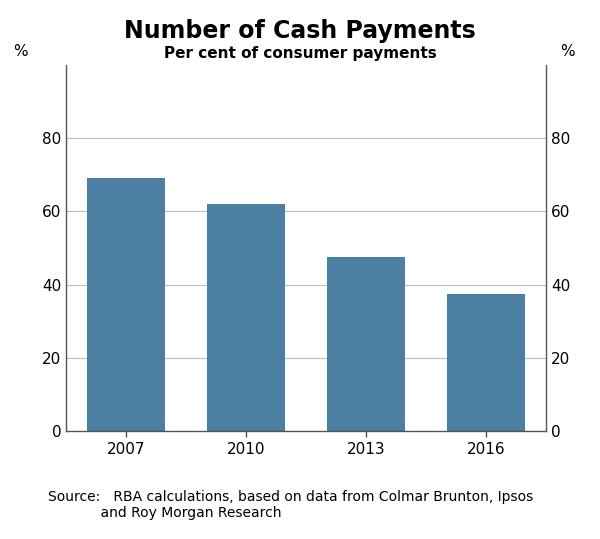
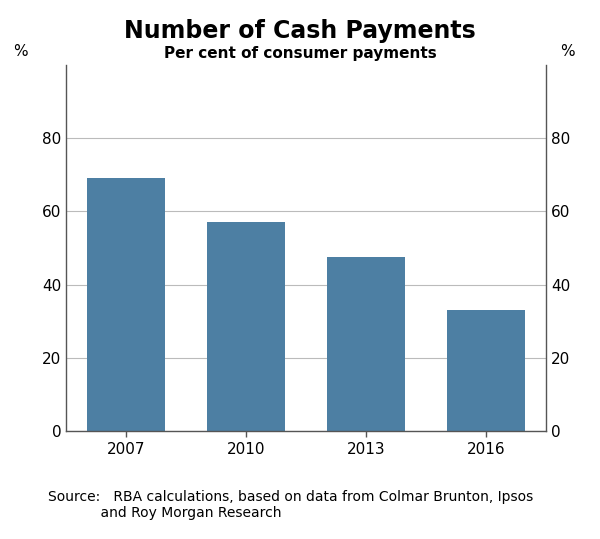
2010: 62.0 -> 57.0
2016: 37.5 -> 33.0
